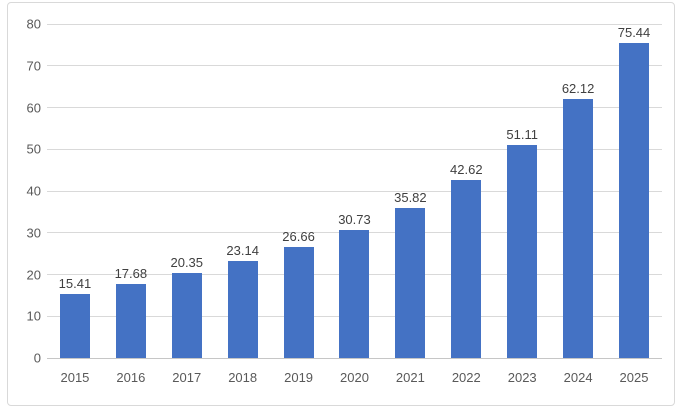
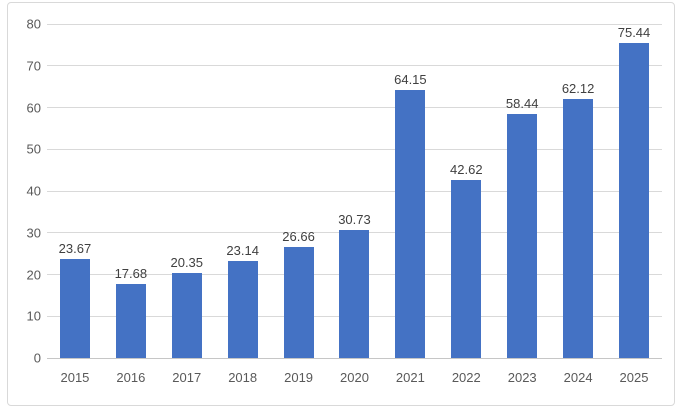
2015: 15.41 -> 23.67
2021: 35.82 -> 64.15
2023: 51.11 -> 58.44
